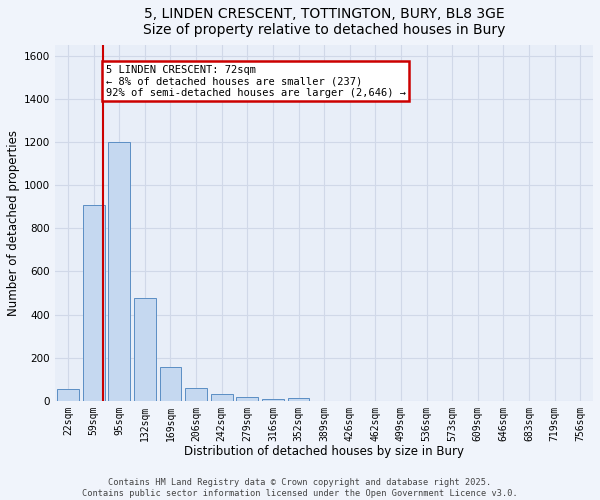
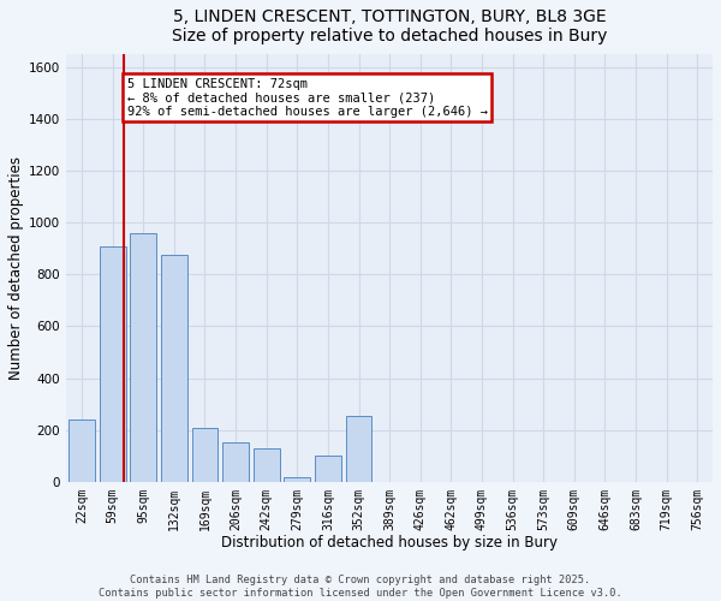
22sqm: 55 -> 240
95sqm: 1200 -> 960
132sqm: 475 -> 875
169sqm: 155 -> 210
206sqm: 60 -> 150
242sqm: 30 -> 130
316sqm: 10 -> 100
352sqm: 15 -> 255
